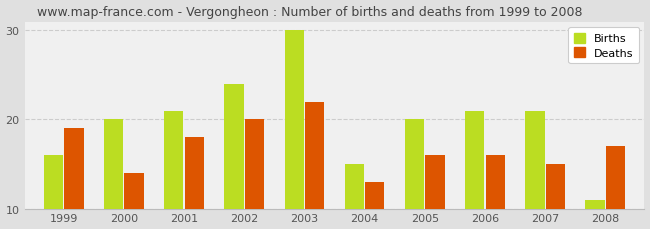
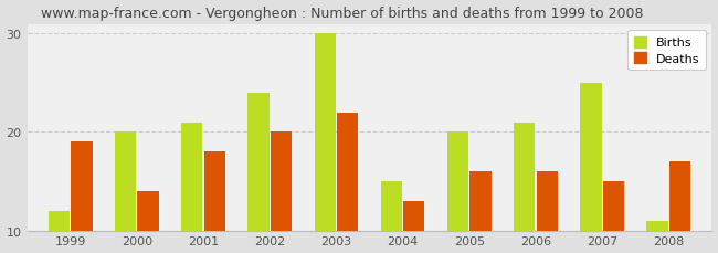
Births/1999: 16 -> 12
Births/2007: 21 -> 25
